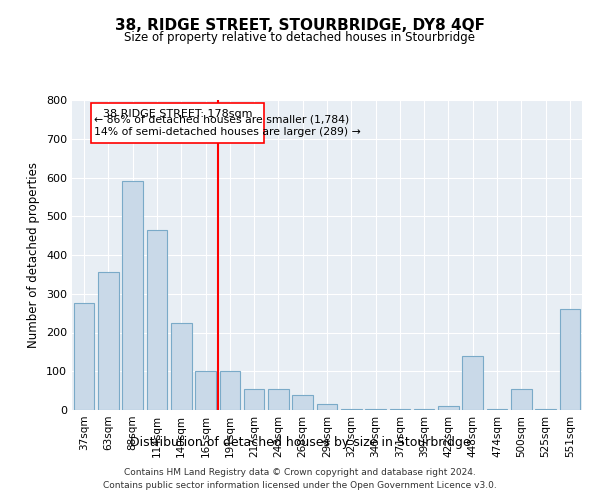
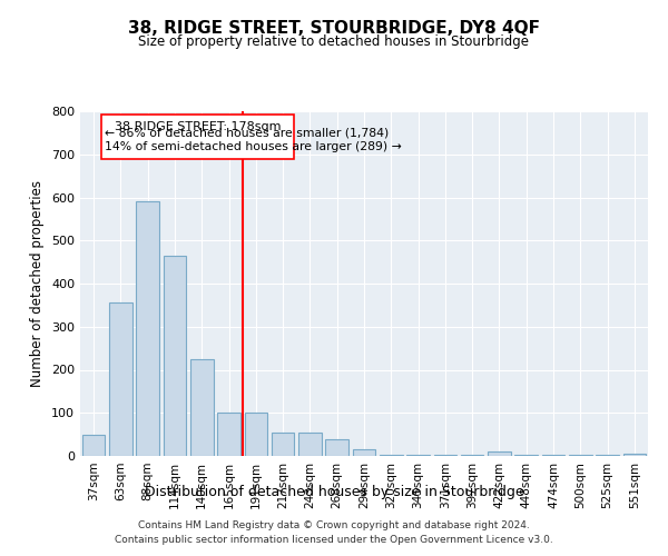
37sqm: 275 -> 50
448sqm: 140 -> 2
500sqm: 55 -> 2
551sqm: 260 -> 5
